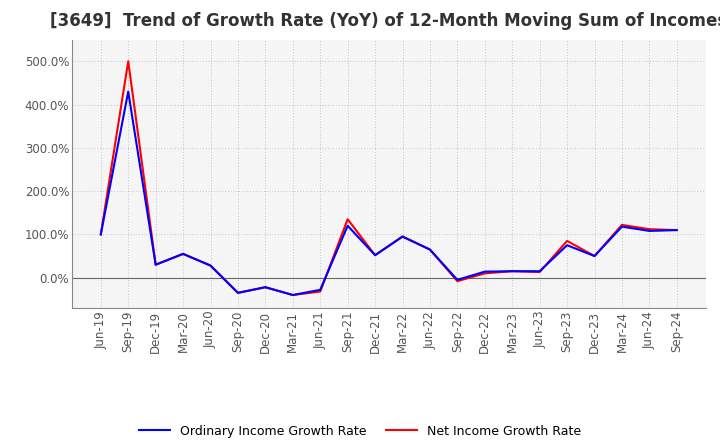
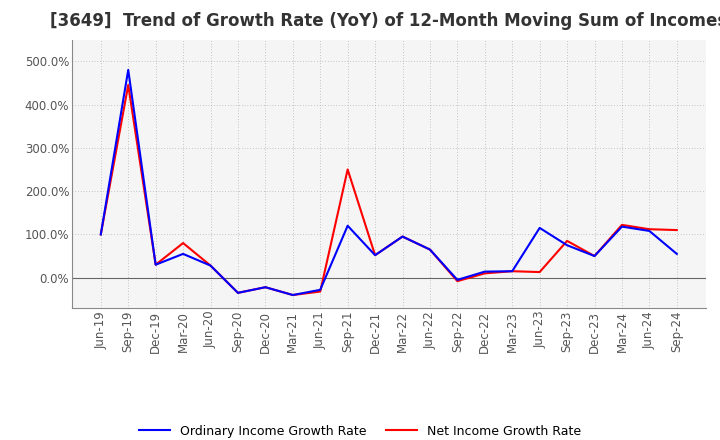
Ordinary Income Growth Rate/Sep-19: 430% -> 480%
Net Income Growth Rate/Sep-19: 500% -> 445%
Net Income Growth Rate/Mar-20: 55% -> 80%
Net Income Growth Rate/Sep-21: 135% -> 250%
Ordinary Income Growth Rate/Jun-23: 15% -> 115%
Ordinary Income Growth Rate/Sep-24: 110% -> 55%
